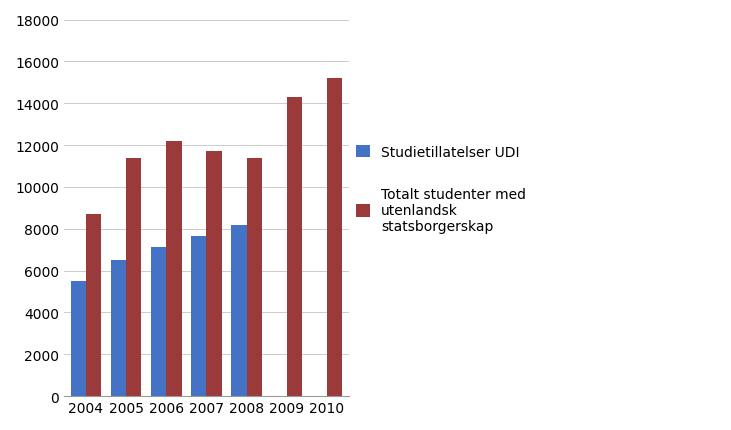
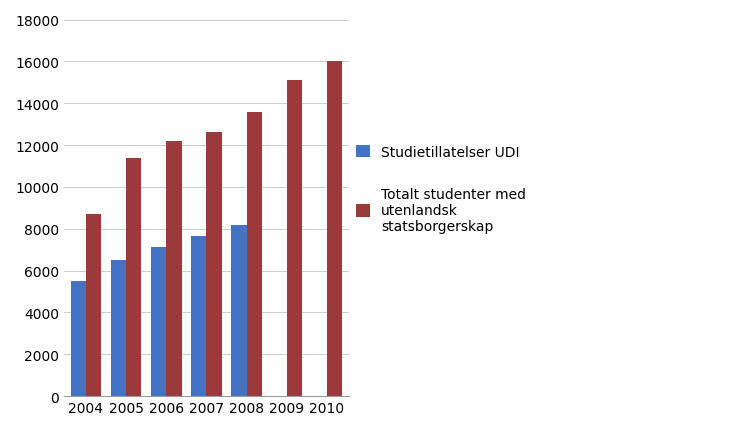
Totalt studenter med utenlandsk statsborgerskap/2007: 11700 -> 12600
Totalt studenter med utenlandsk statsborgerskap/2008: 11400 -> 13600
Totalt studenter med utenlandsk statsborgerskap/2009: 14300 -> 15100
Totalt studenter med utenlandsk statsborgerskap/2010: 15200 -> 16000
